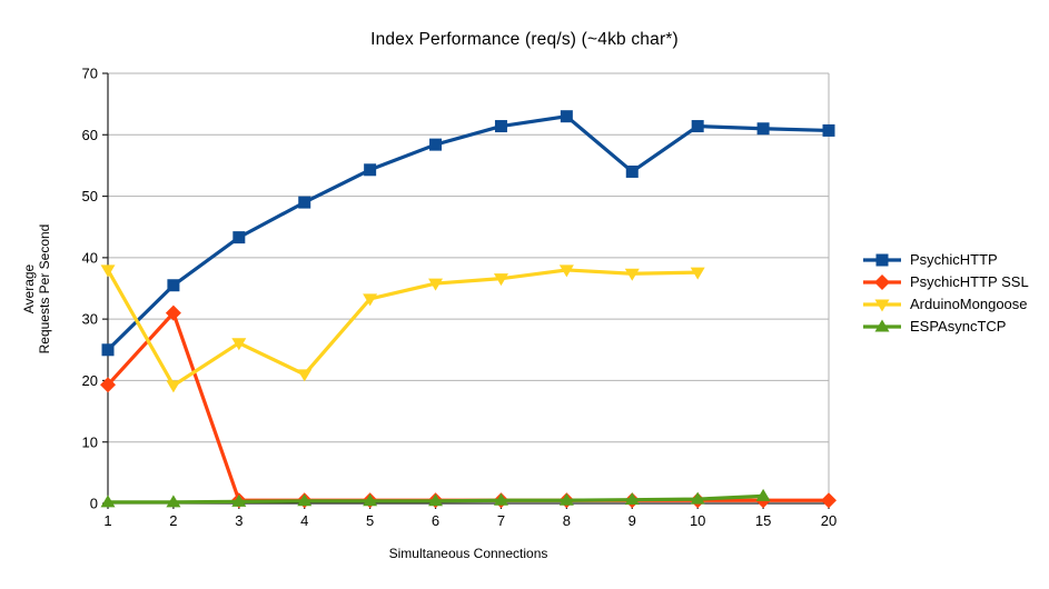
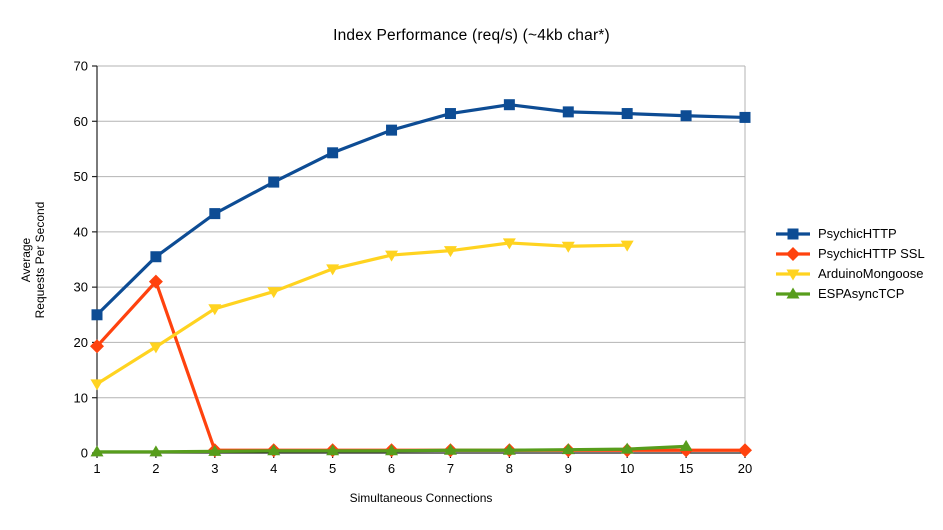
ArduinoMongoose/1: 38 -> 12
ArduinoMongoose/4: 21 -> 29
PsychicHTTP/9: 54 -> 62
